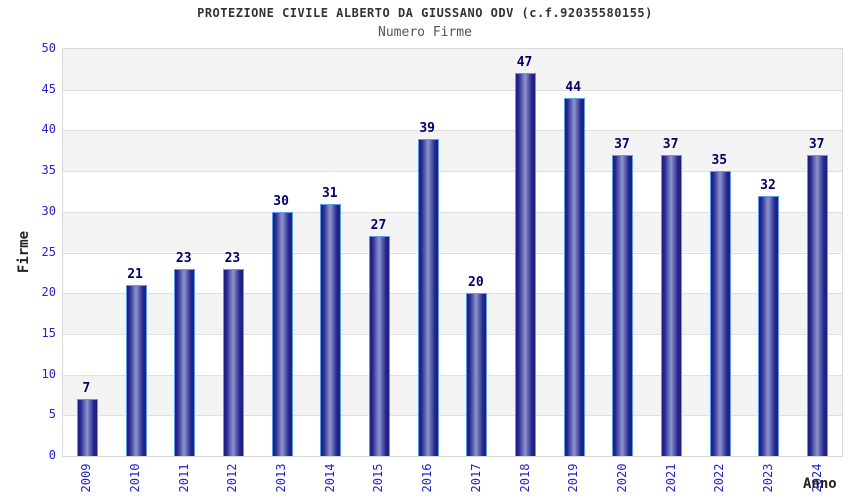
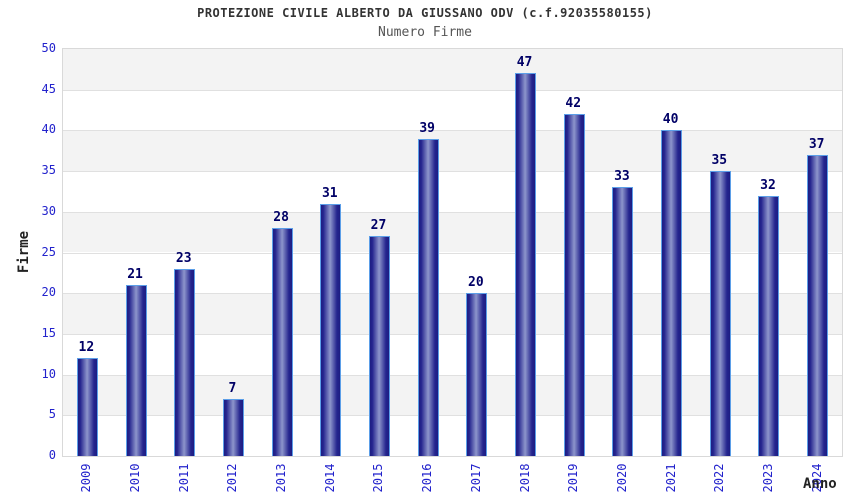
2009: 7 -> 12
2012: 23 -> 7
2013: 30 -> 28
2019: 44 -> 42
2020: 37 -> 33
2021: 37 -> 40
